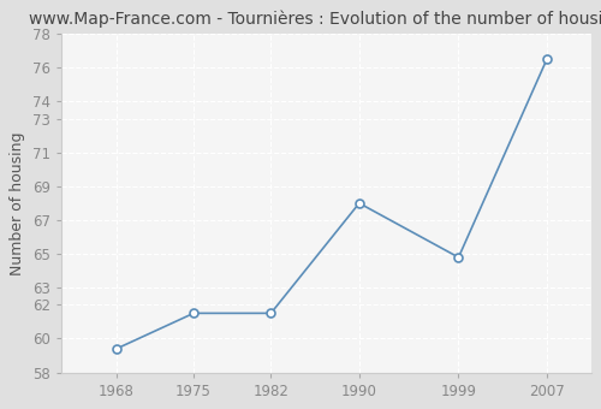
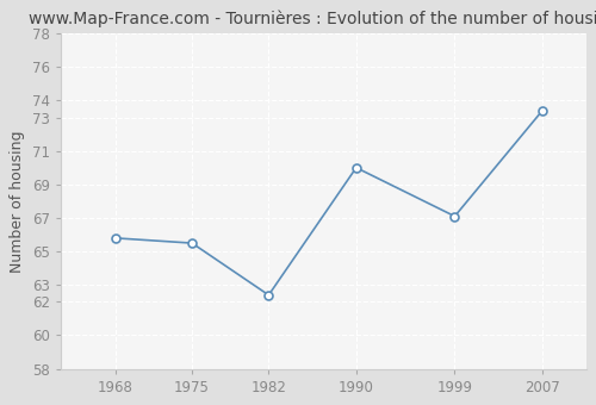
1968: 59.4 -> 65.8
1975: 61.5 -> 65.5
1982: 61.5 -> 62.4
1990: 68.0 -> 70.0
1999: 64.8 -> 67.1
2007: 76.5 -> 73.4
